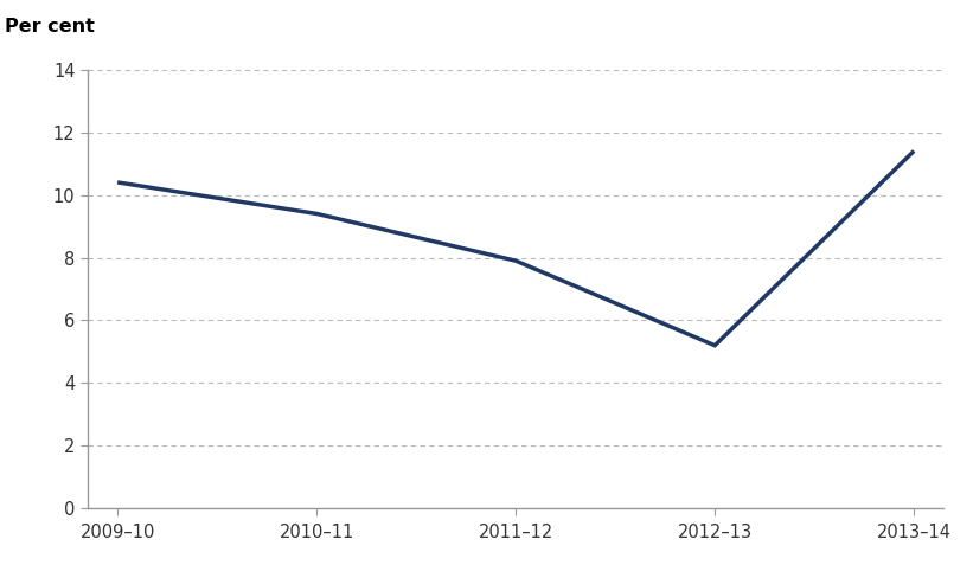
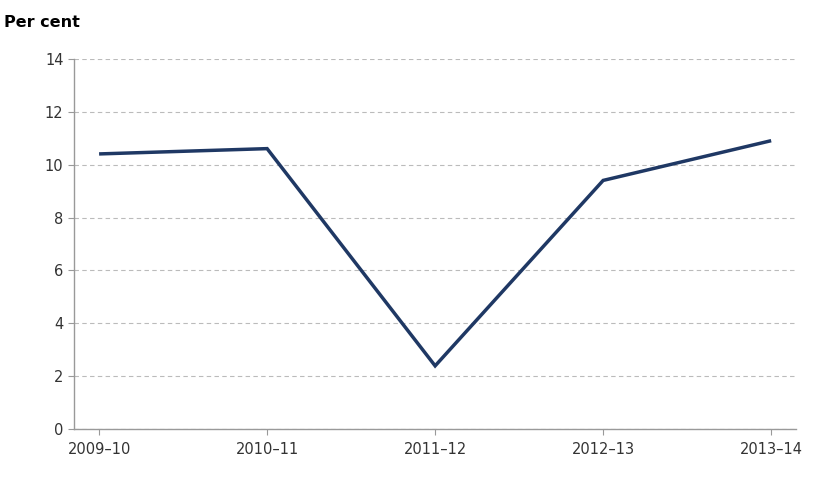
2010–11: 9.4 -> 10.6
2011–12: 7.9 -> 2.4
2012–13: 5.2 -> 9.4
2013–14: 11.4 -> 10.9
